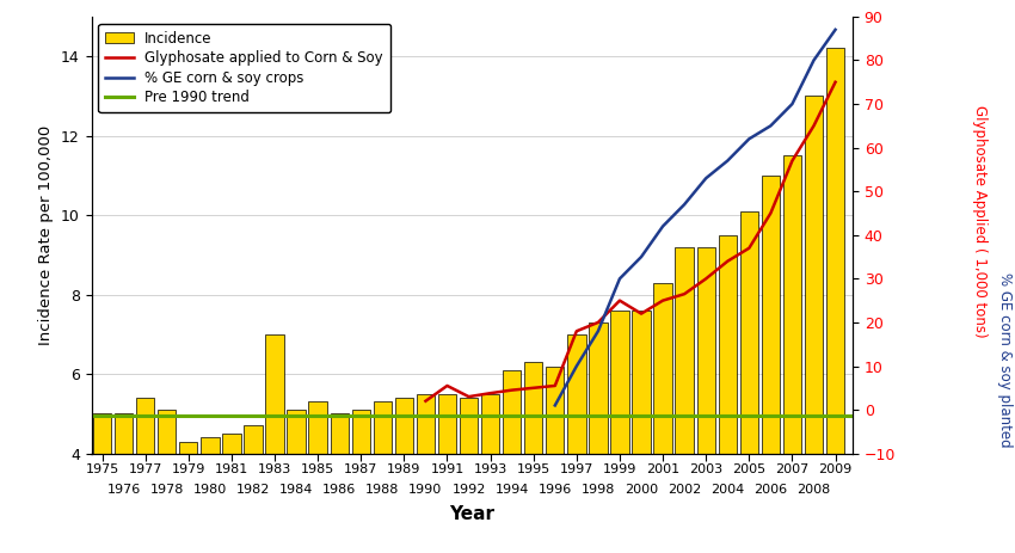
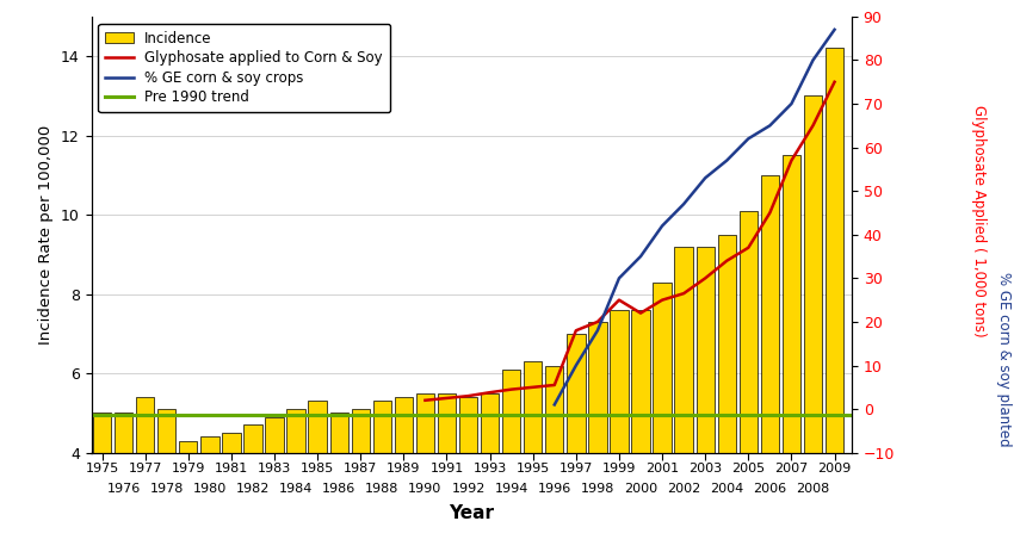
Incidence/1983: 7.0 -> 4.9
Glyphosate applied to Corn & Soy/1991: 5.5 -> 2.5
